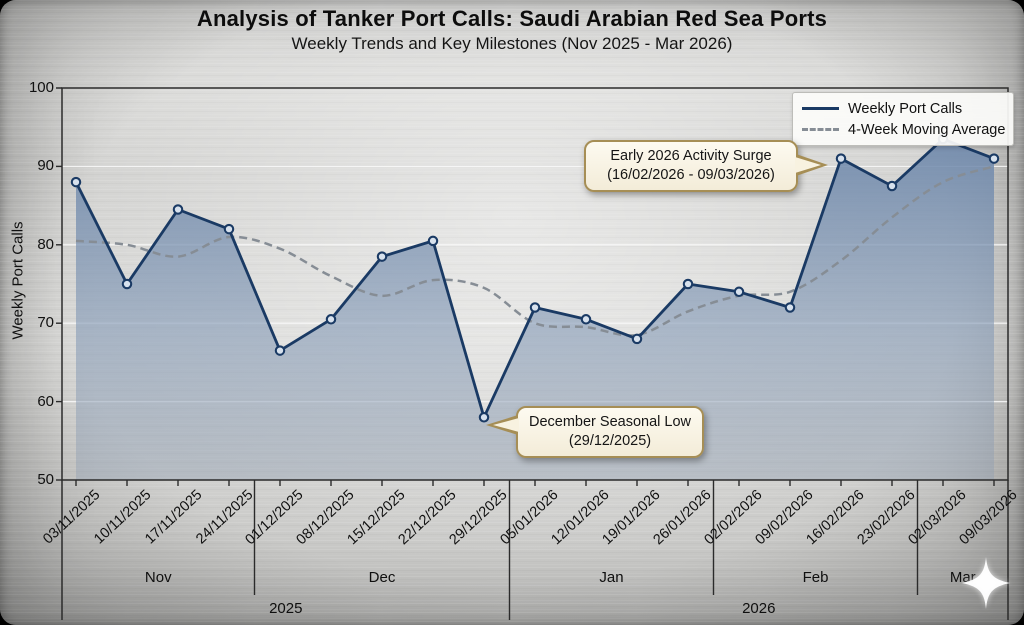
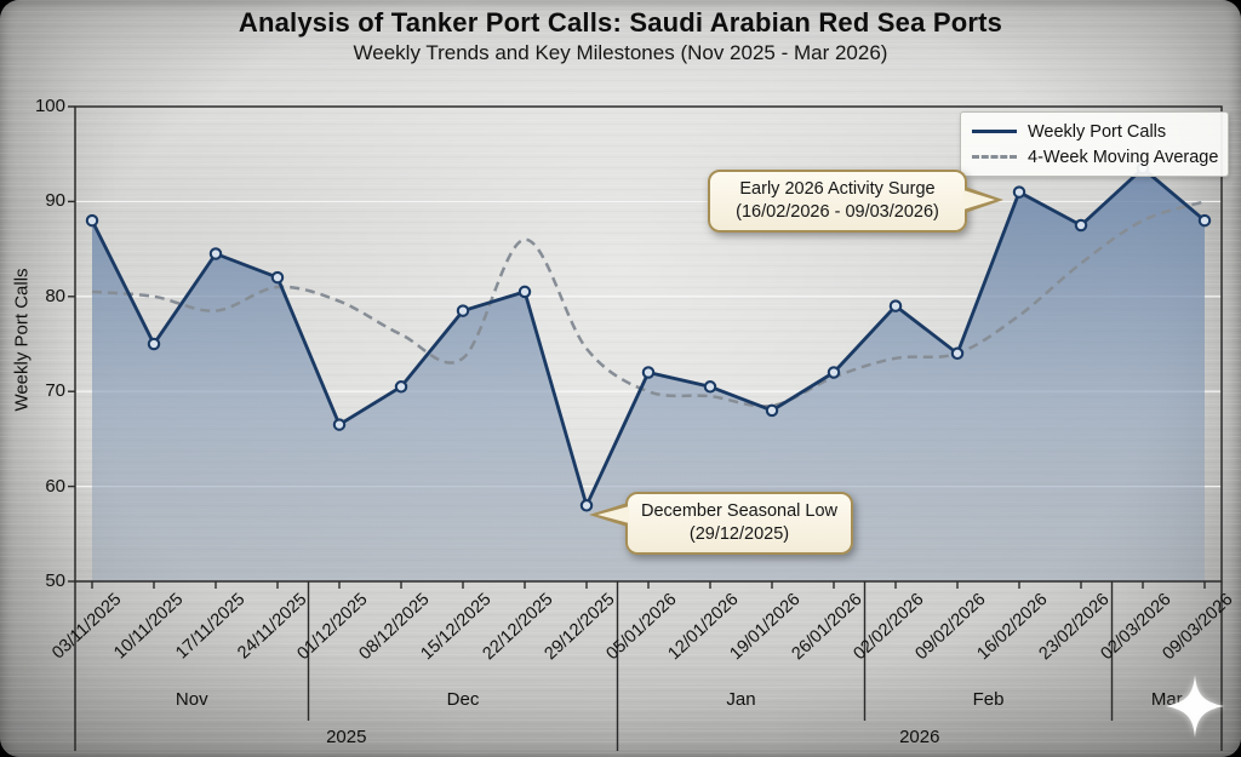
4-Week Moving Average/22/12/2025: 76 -> 86
Weekly Port Calls/26/01/2026: 75 -> 72
Weekly Port Calls/02/02/2026: 74 -> 79
Weekly Port Calls/09/02/2026: 72 -> 74
Weekly Port Calls/09/03/2026: 91 -> 88
